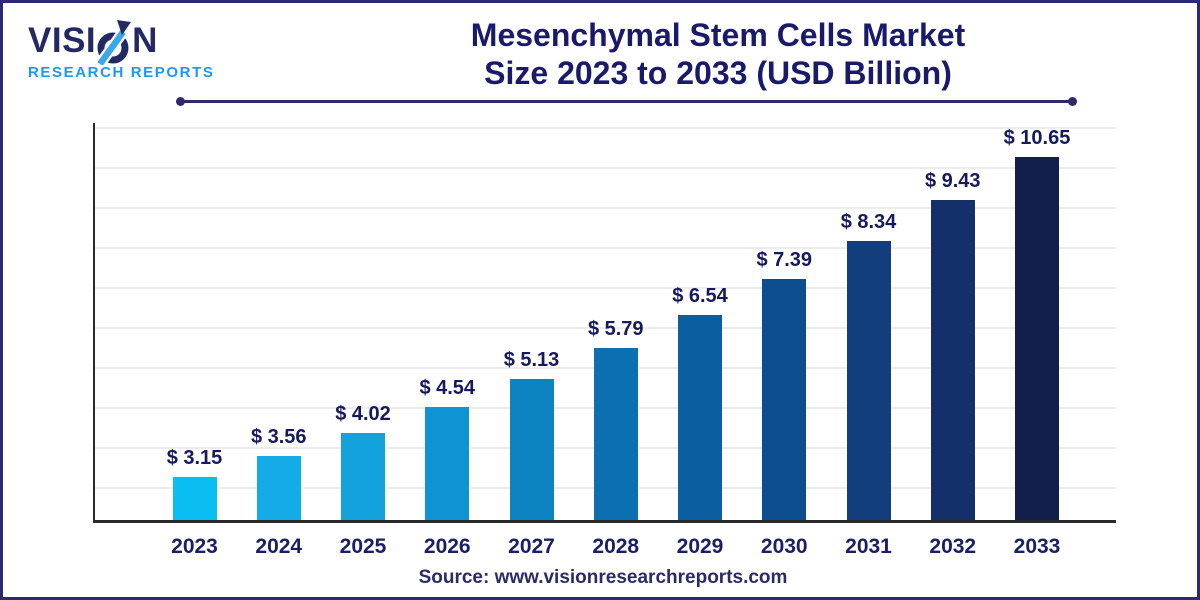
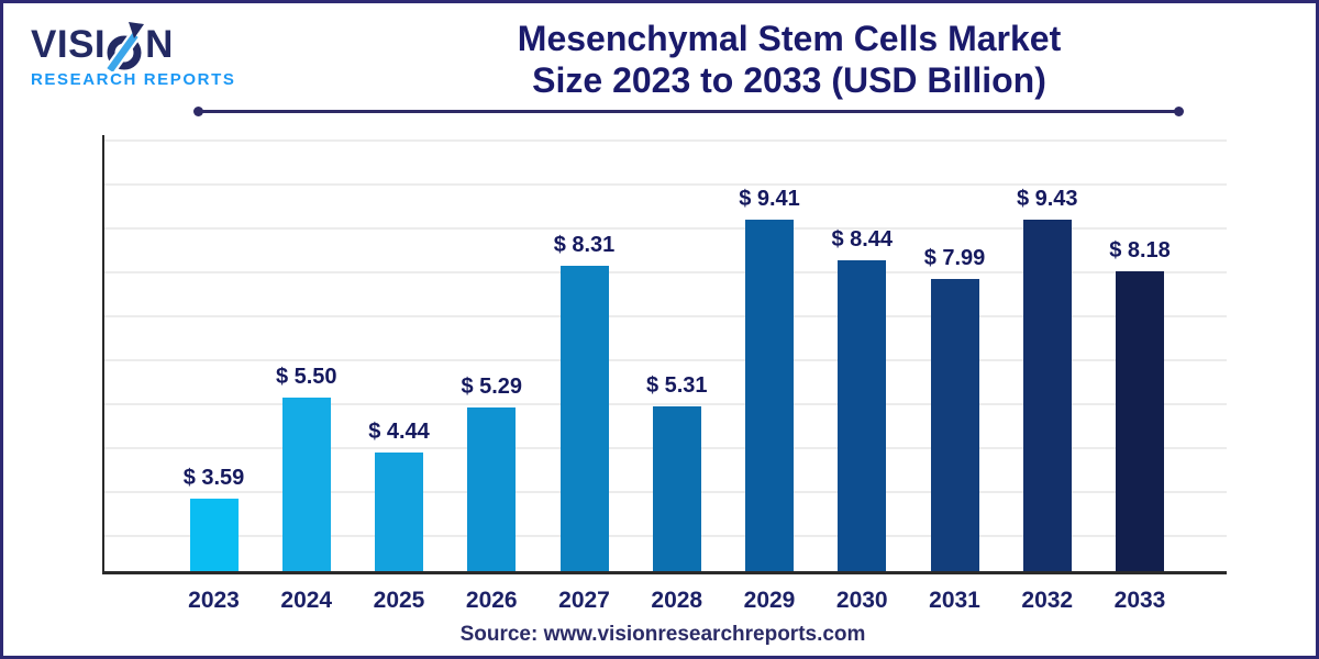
2023: 3.15 -> 3.59
2024: 3.56 -> 5.50
2025: 4.02 -> 4.44
2026: 4.54 -> 5.29
2027: 5.13 -> 8.31
2028: 5.79 -> 5.31
2029: 6.54 -> 9.41
2030: 7.39 -> 8.44
2031: 8.34 -> 7.99
2033: 10.65 -> 8.18
